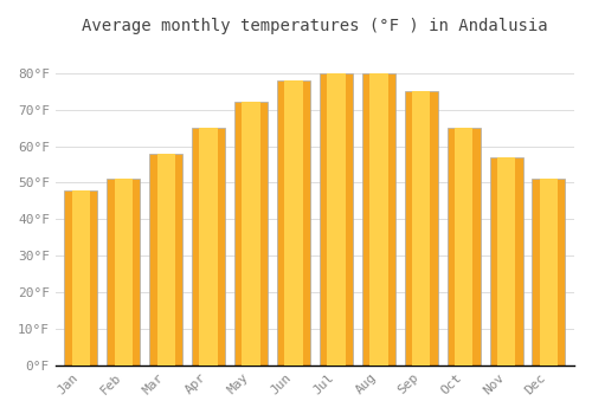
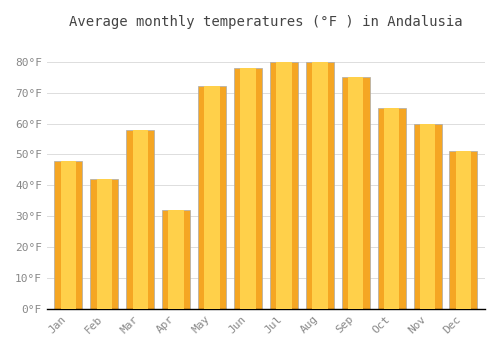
Feb: 51°F -> 42°F
Apr: 65°F -> 32°F
Nov: 57°F -> 60°F
